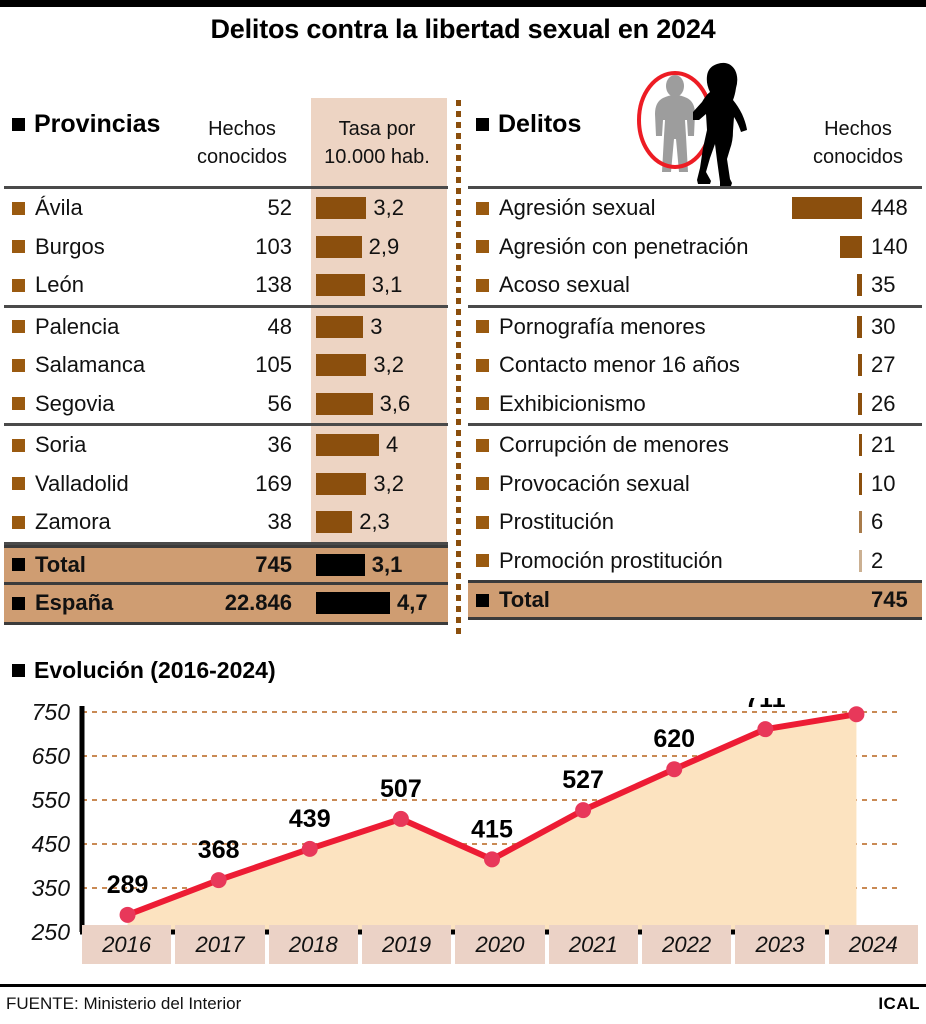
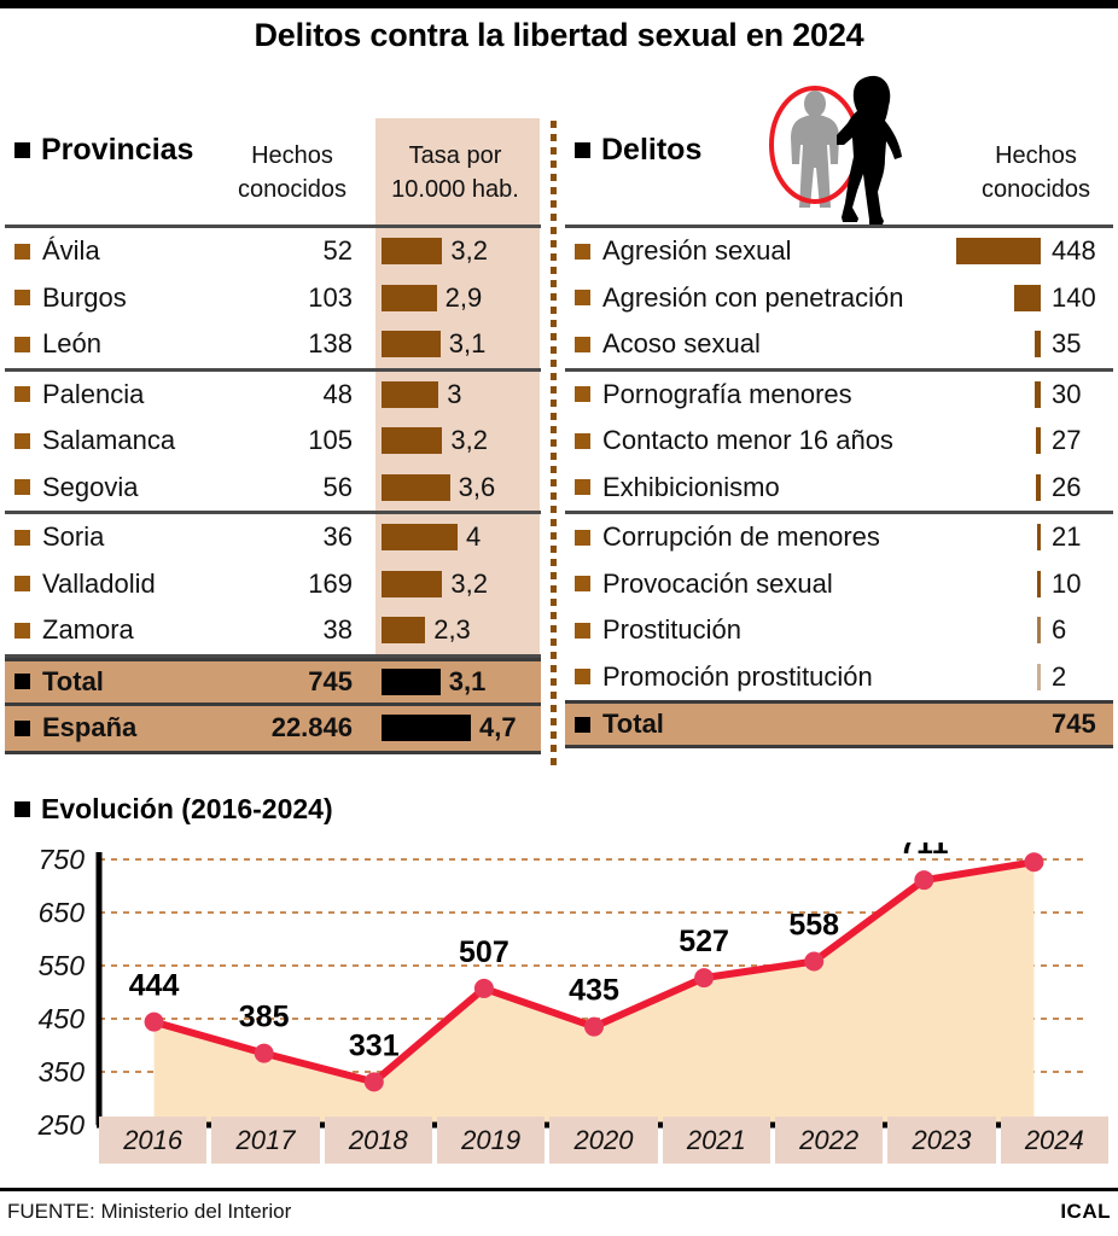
2016: 289 -> 444
2017: 368 -> 385
2018: 439 -> 331
2020: 415 -> 435
2022: 620 -> 558
